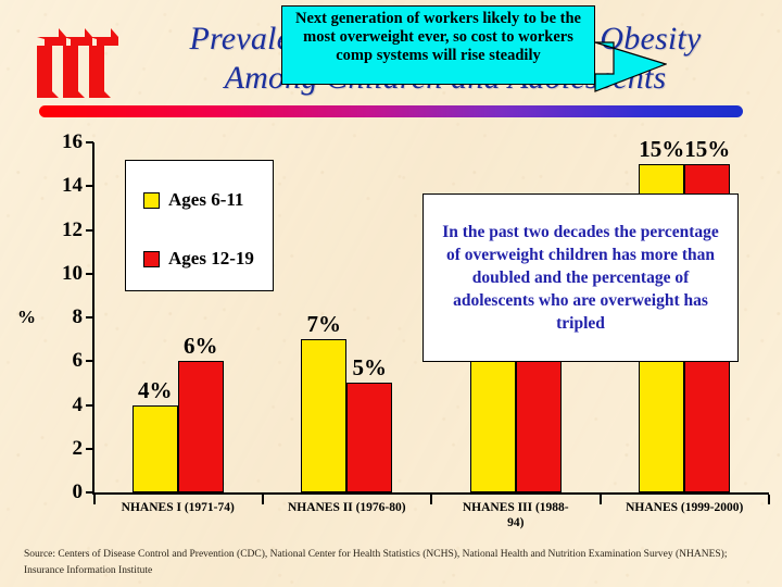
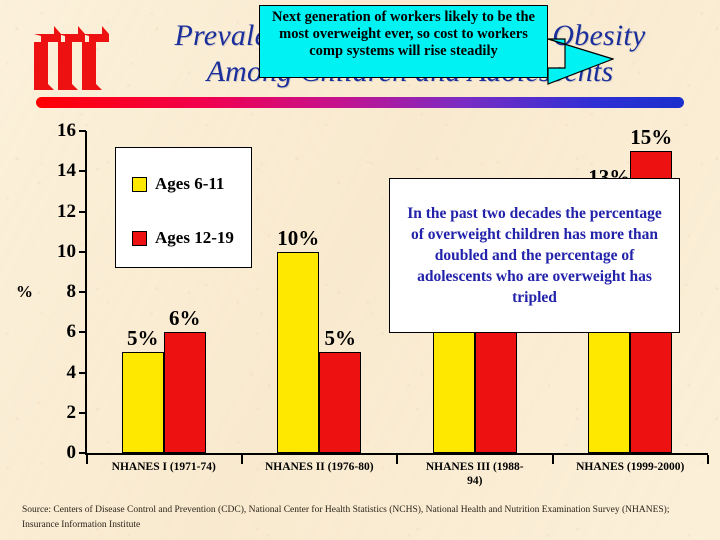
Ages 6-11/NHANES I (1971-74): 4% -> 5%
Ages 6-11/NHANES II (1976-80): 7% -> 10%
Ages 6-11/NHANES (1999-2000): 15% -> 13%
